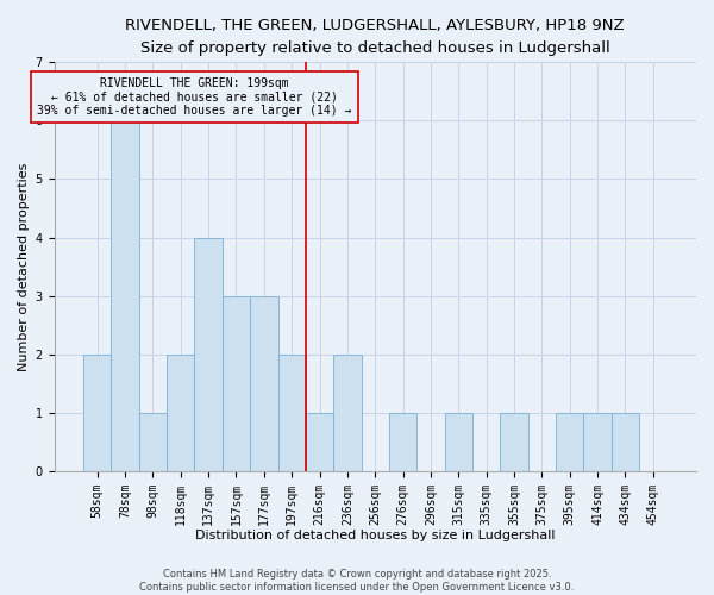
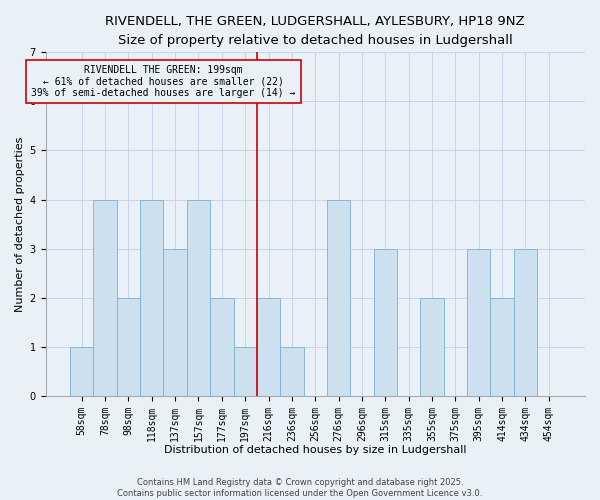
58sqm: 2 -> 1
78sqm: 6 -> 4
98sqm: 1 -> 2
118sqm: 2 -> 4
137sqm: 4 -> 3
157sqm: 3 -> 4
177sqm: 3 -> 2
197sqm: 2 -> 1
216sqm: 1 -> 2
236sqm: 2 -> 1
276sqm: 1 -> 4
315sqm: 1 -> 3
355sqm: 1 -> 2
395sqm: 1 -> 3
414sqm: 1 -> 2
434sqm: 1 -> 3
